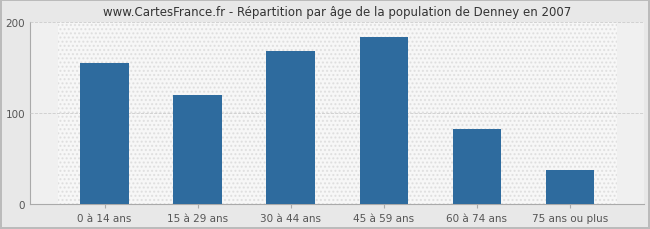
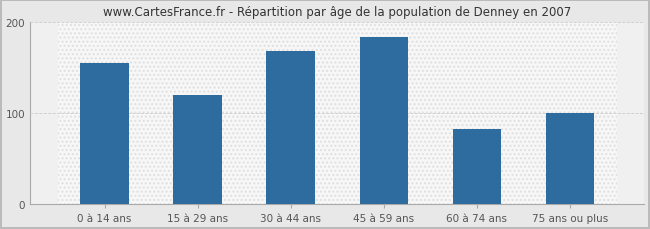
75 ans ou plus: 38 -> 100
